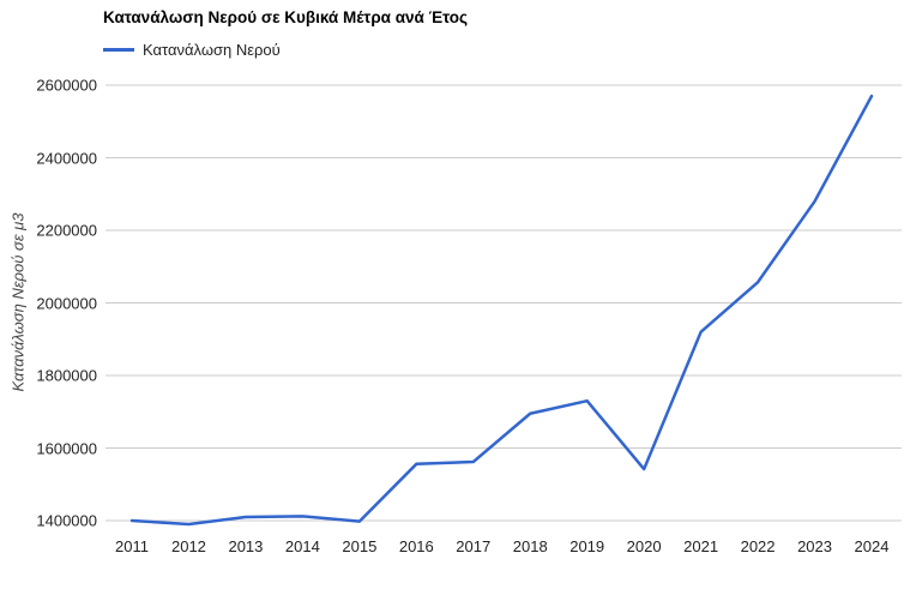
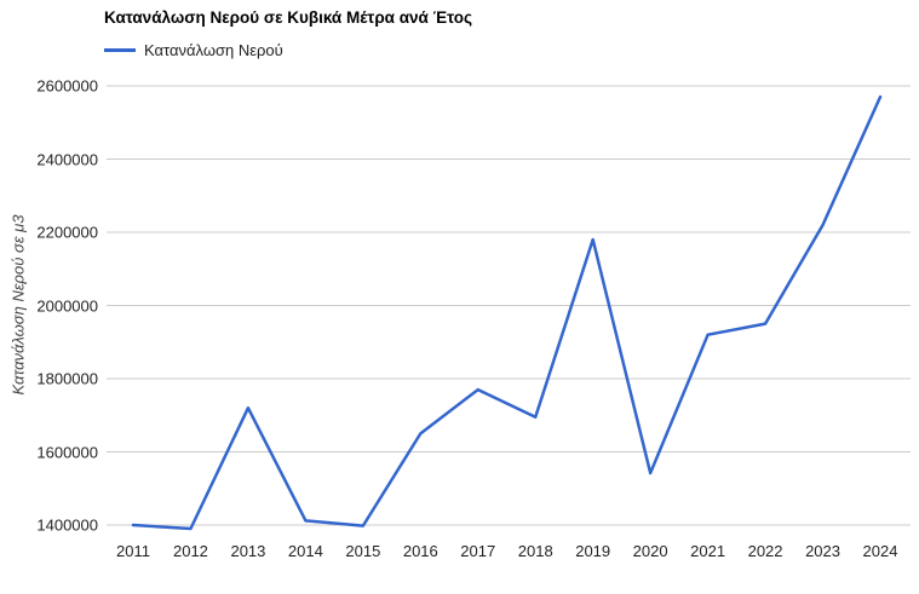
2013: 1410000 -> 1720000
2016: 1560000 -> 1650000
2017: 1560000 -> 1770000
2019: 1730000 -> 2180000
2022: 2060000 -> 1950000
2023: 2280000 -> 2220000
